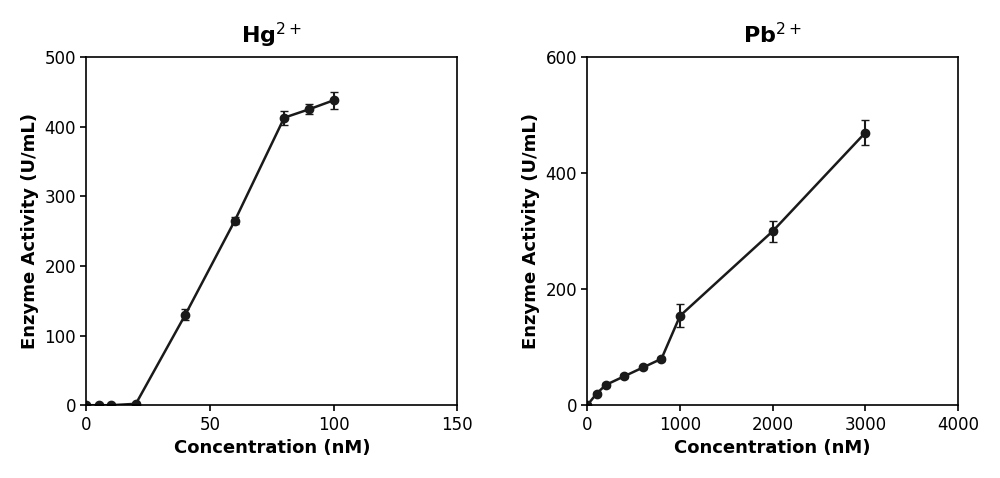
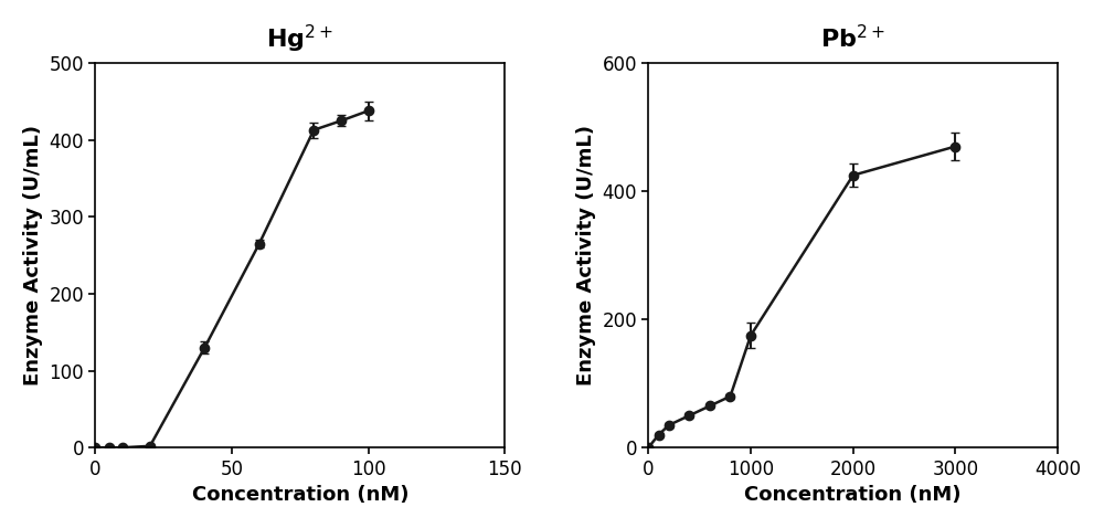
1000: 154 -> 175
2000: 300 -> 425
